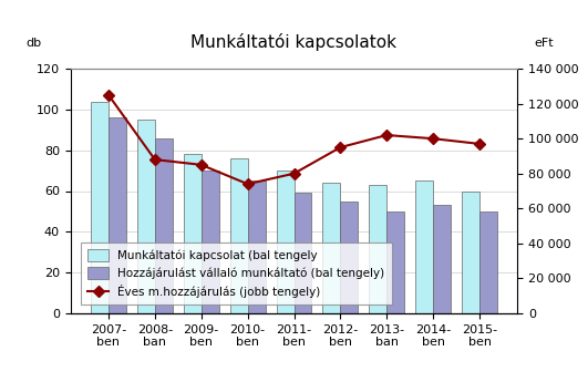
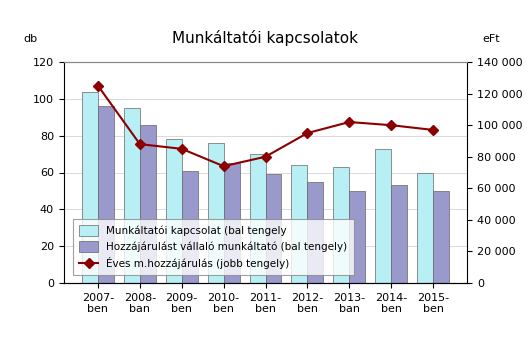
Hozzájárulást vállaló munkáltató (bal tengely)/2009- ben: 70 -> 61
Munkáltatói kapcsolat (bal tengely/2014- ben: 65 -> 73
